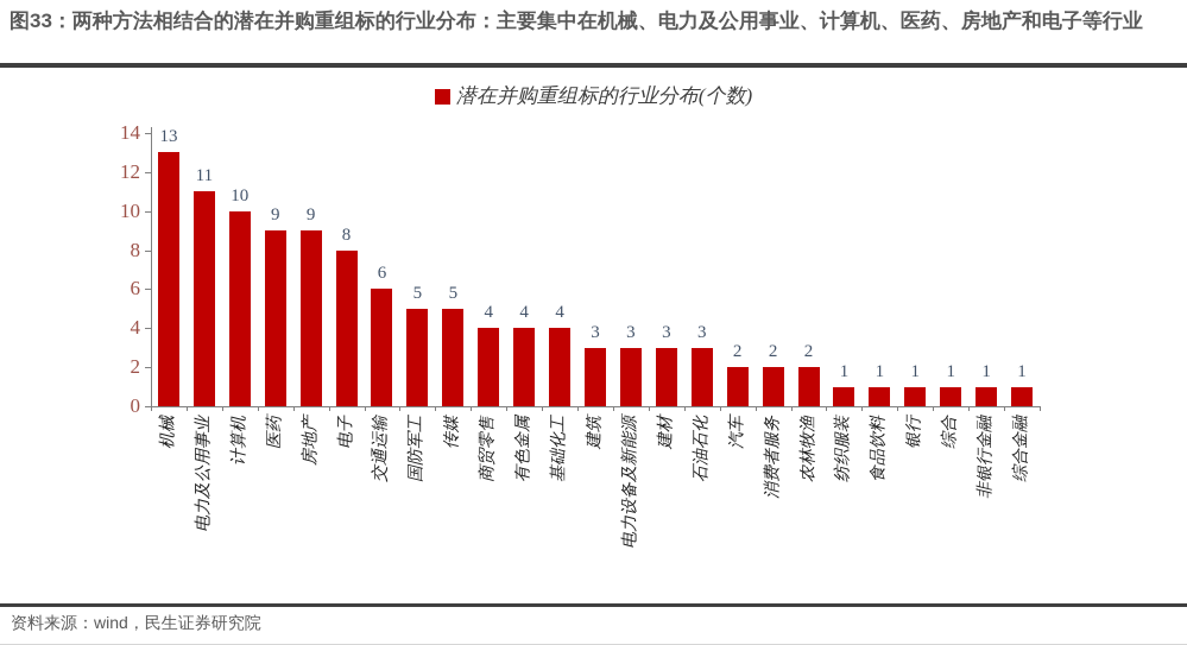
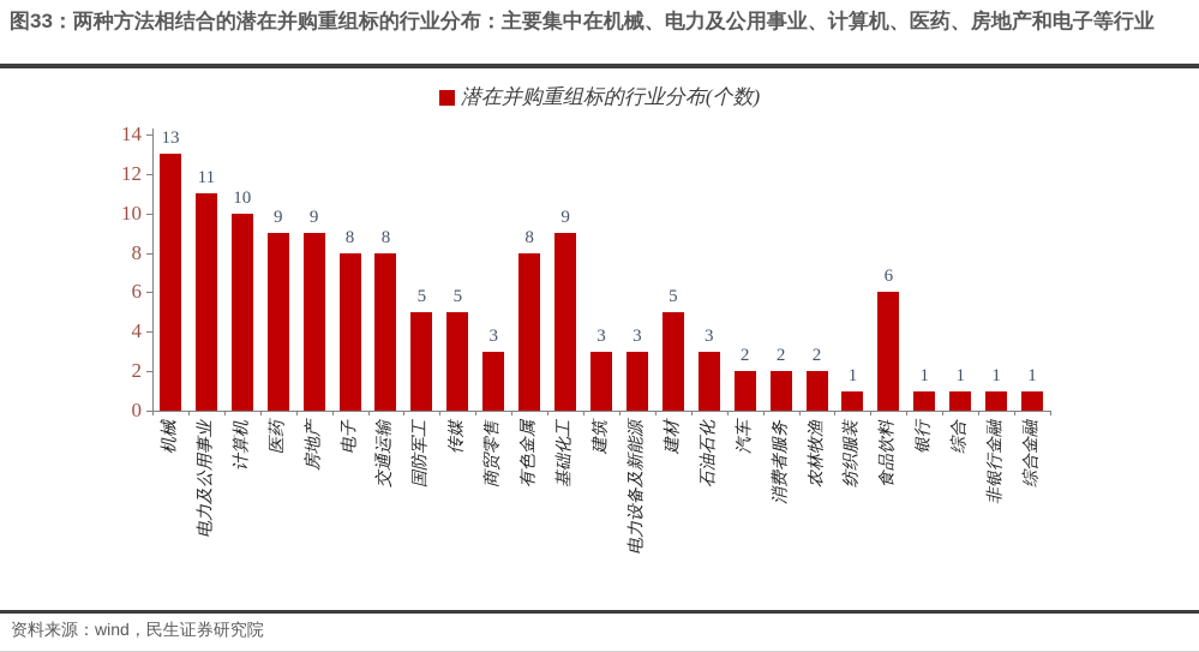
交通运输: 6 -> 8
商贸零售: 4 -> 3
有色金属: 4 -> 8
基础化工: 4 -> 9
建材: 3 -> 5
食品饮料: 1 -> 6
